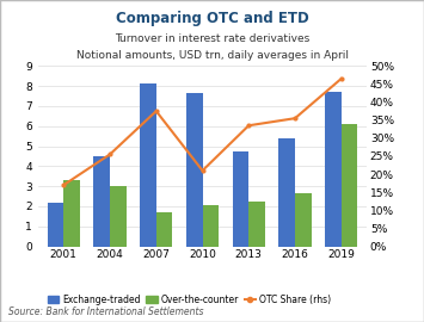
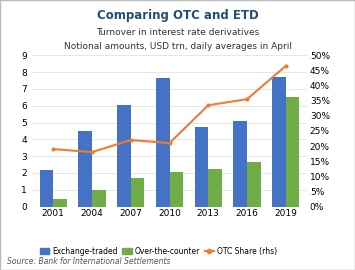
OTC Share (rhs)/2001: 17.0% -> 19.0%
Over-the-counter/2001: 3.3 -> 0.5
OTC Share (rhs)/2004: 25.5% -> 18.0%
Over-the-counter/2004: 3.0 -> 1.0
Exchange-traded/2007: 8.1 -> 6.0
OTC Share (rhs)/2007: 37.5% -> 22.0%
Exchange-traded/2016: 5.4 -> 5.1
Over-the-counter/2019: 6.1 -> 6.5
